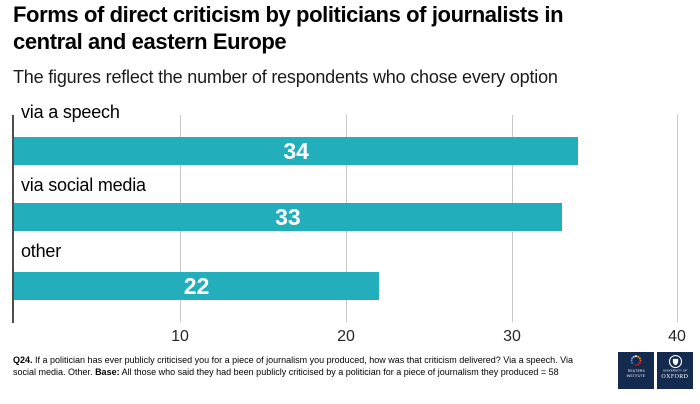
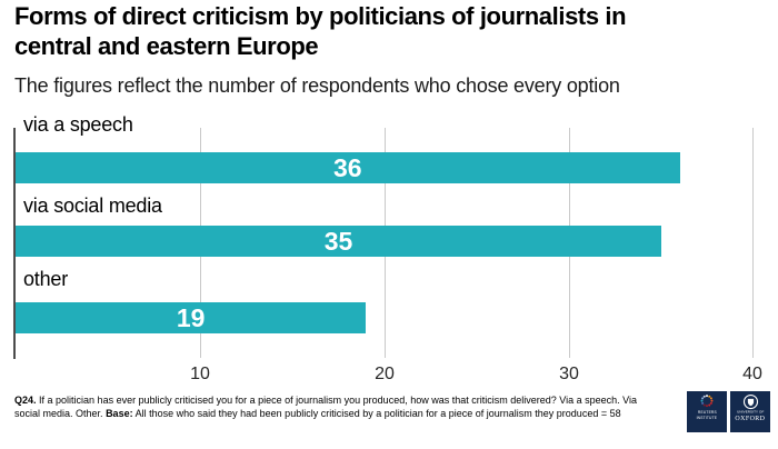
via a speech: 34 -> 36
via social media: 33 -> 35
other: 22 -> 19
